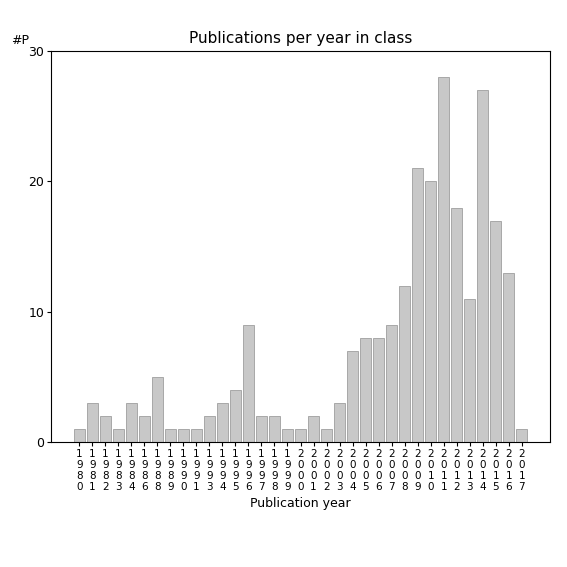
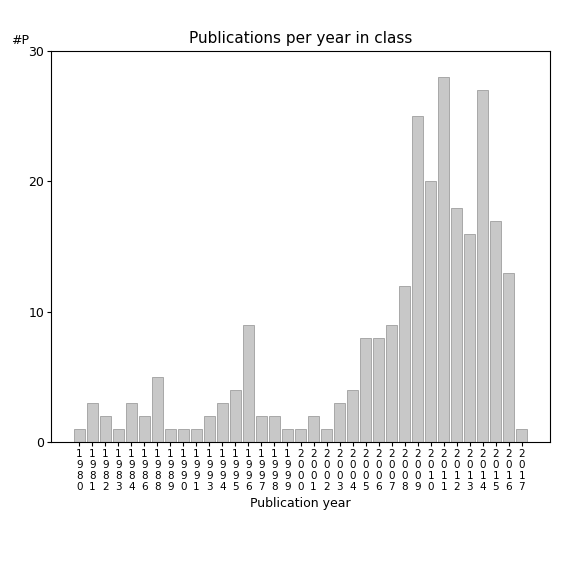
2 0 0 4: 7 -> 4
2 0 0 9: 21 -> 25
2 0 1 3: 11 -> 16
